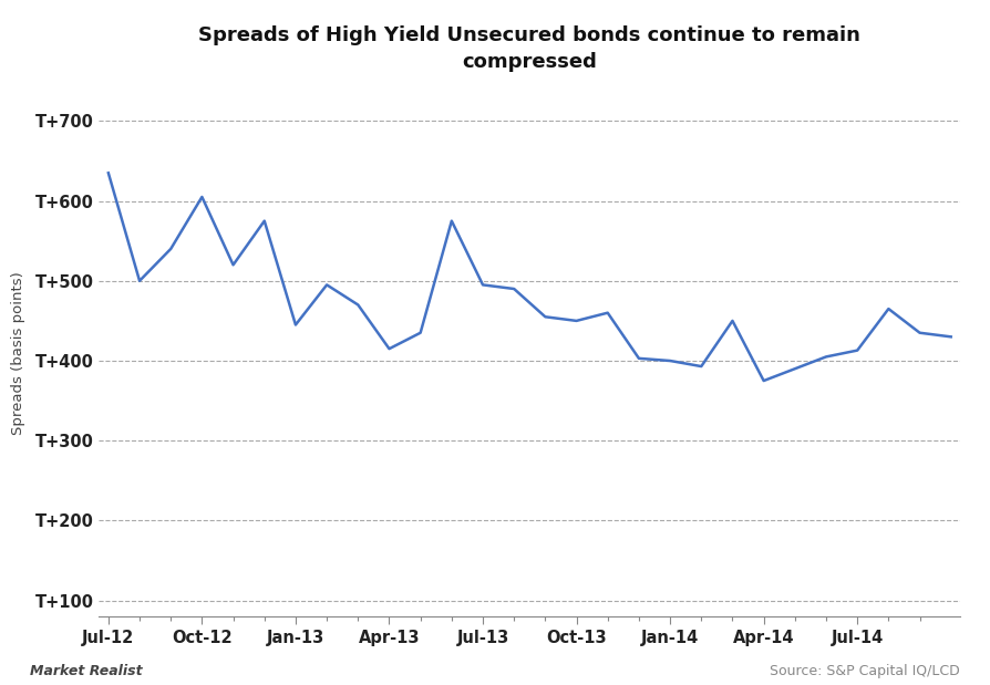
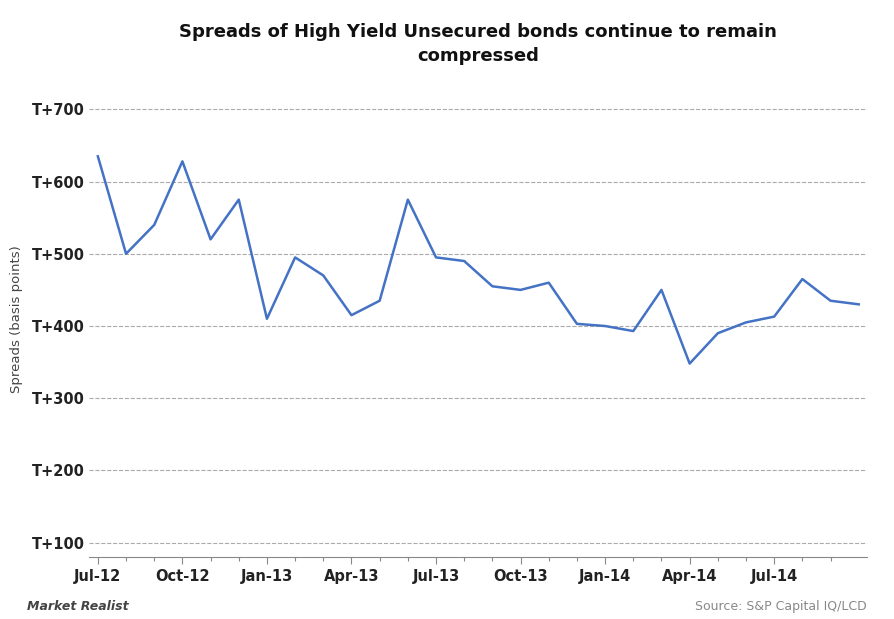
Oct-12: T+605 -> T+628
Jan-13: T+445 -> T+410
Apr-14: T+375 -> T+348
